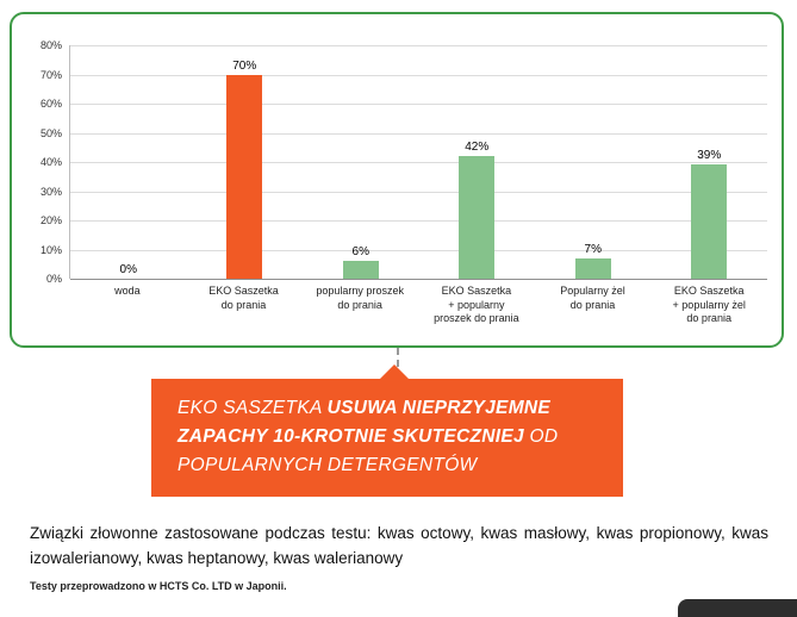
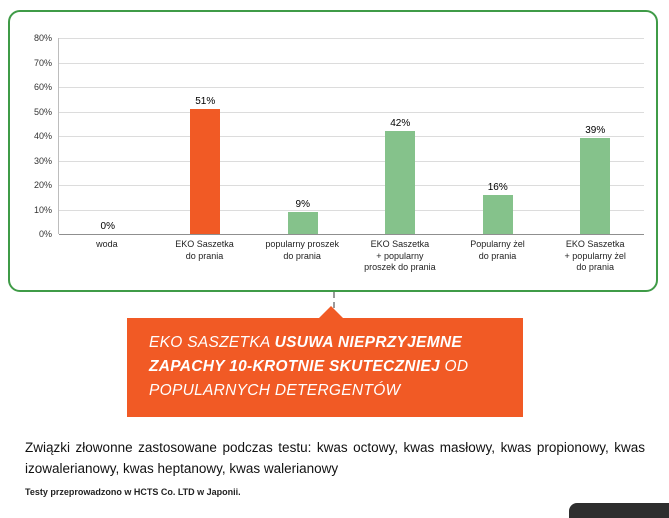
EKO Saszetka do prania: 70% -> 51%
popularny proszek do prania: 6% -> 9%
Popularny żel do prania: 7% -> 16%
